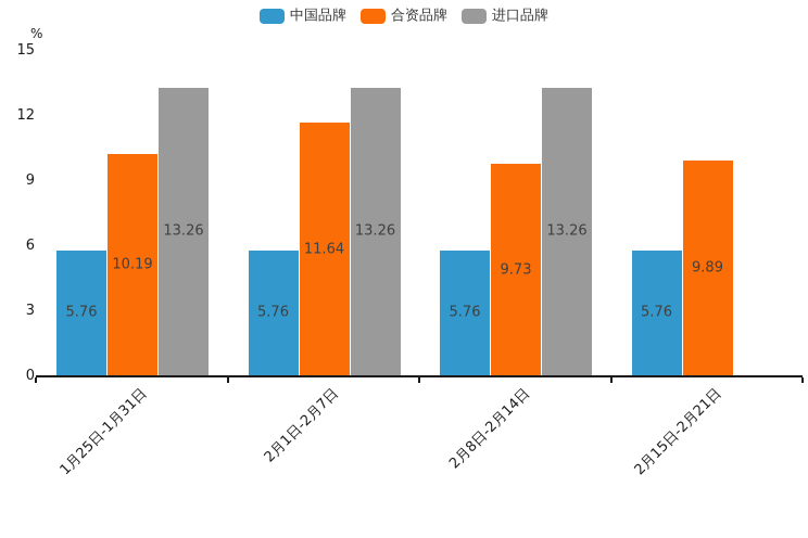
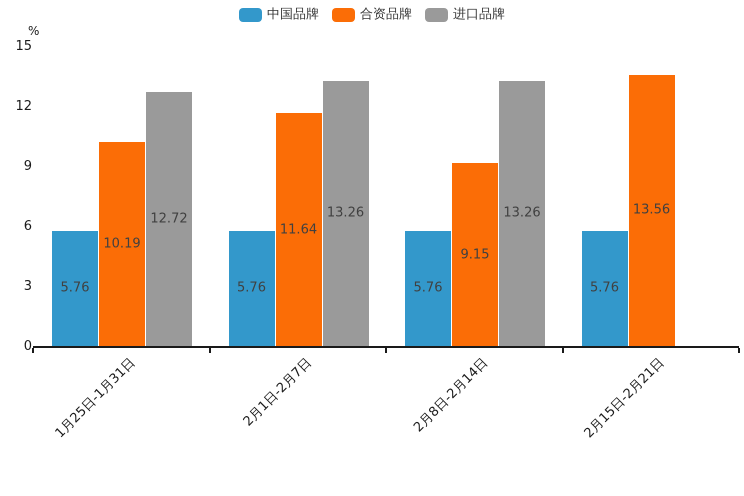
进口品牌/1月25日-1月31日: 13.26 -> 12.72
合资品牌/2月8日-2月14日: 9.73 -> 9.15
合资品牌/2月15日-2月21日: 9.89 -> 13.56
